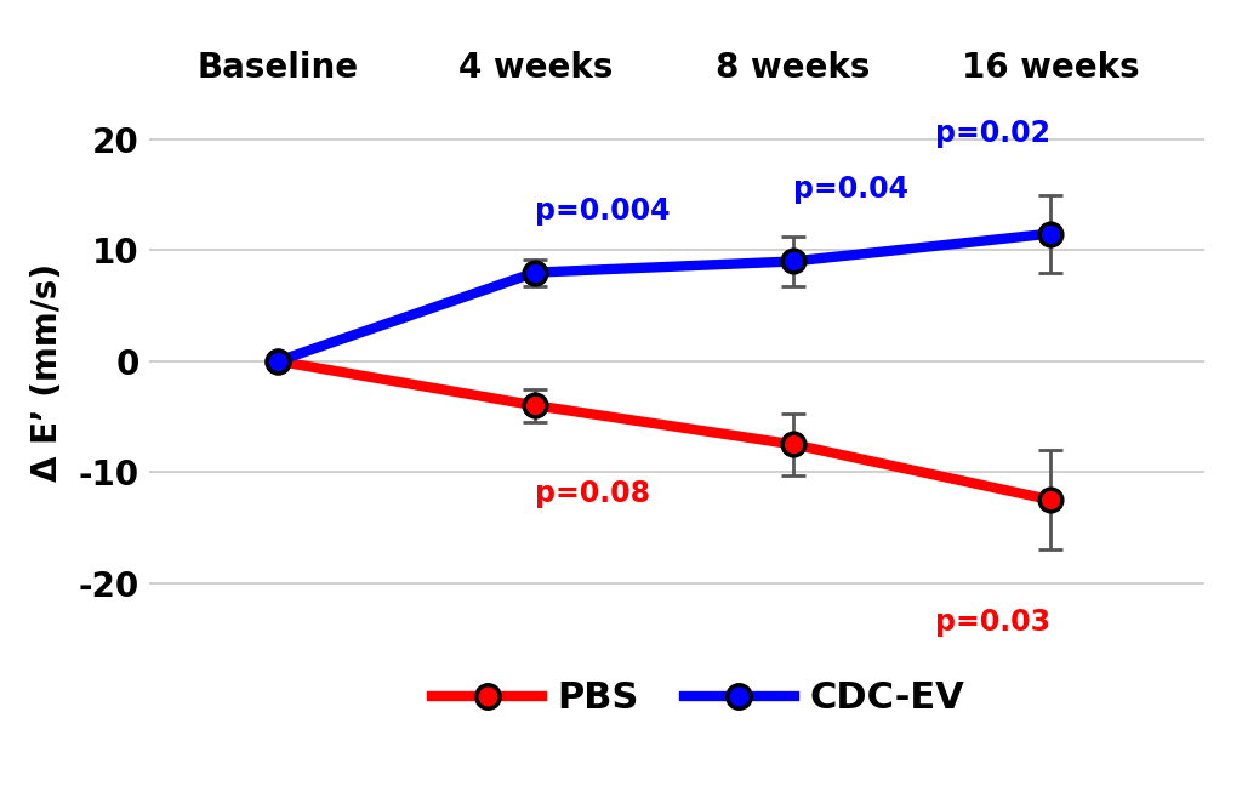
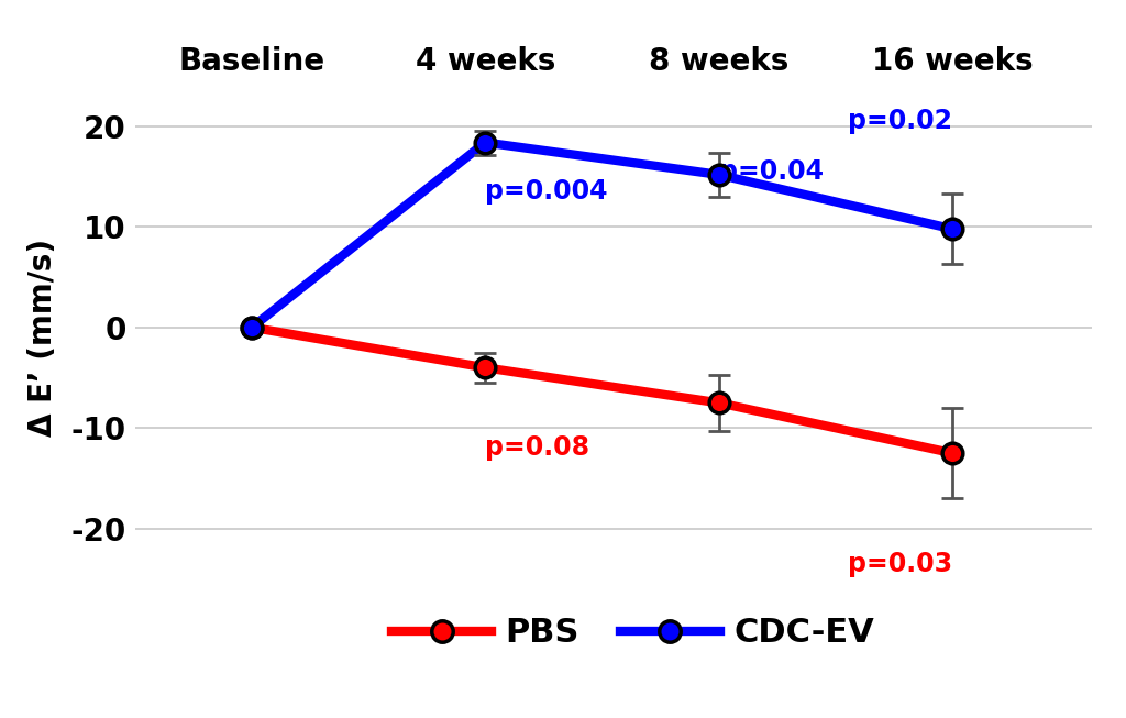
CDC-EV/4 weeks: 8.0 -> 18.4
CDC-EV/8 weeks: 9.0 -> 15.2
CDC-EV/16 weeks: 11.5 -> 9.8
